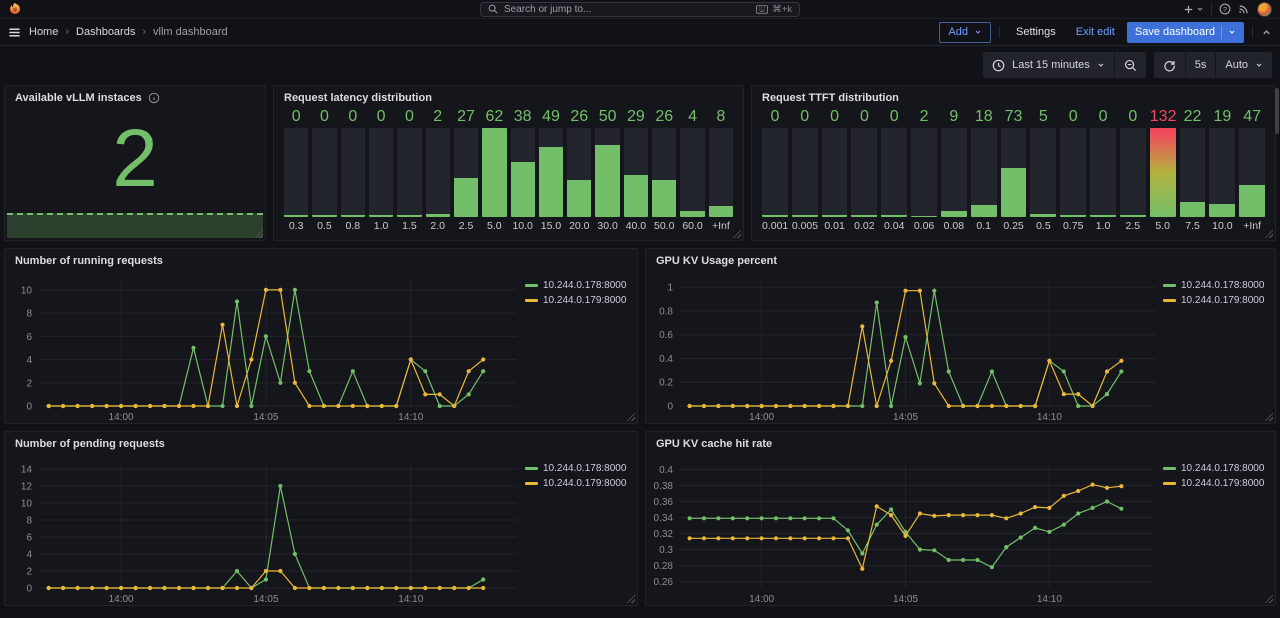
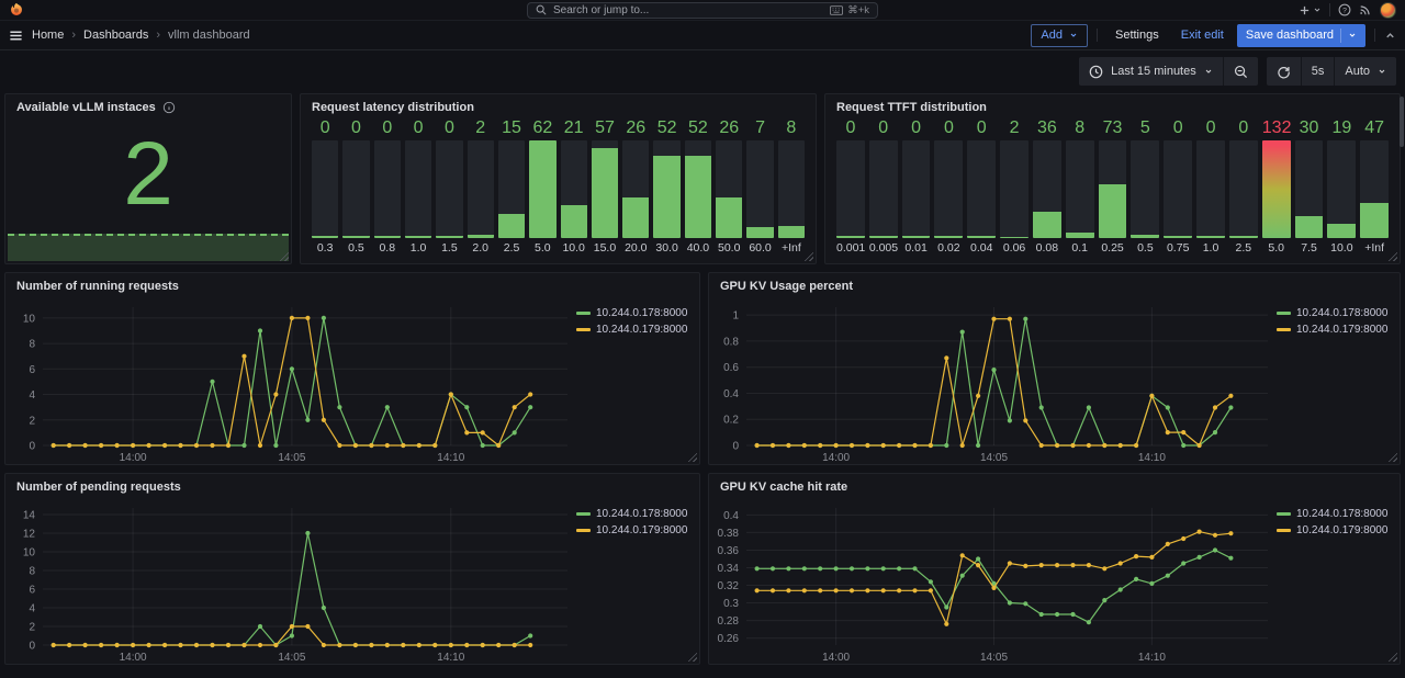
Request latency distribution/2.5: 27 -> 15
Request latency distribution/10.0: 38 -> 21
Request latency distribution/15.0: 49 -> 57
Request latency distribution/30.0: 50 -> 52
Request latency distribution/40.0: 29 -> 52
Request latency distribution/60.0: 4 -> 7
Request TTFT distribution/0.08: 9 -> 36
Request TTFT distribution/0.1: 18 -> 8
Request TTFT distribution/7.5: 22 -> 30
